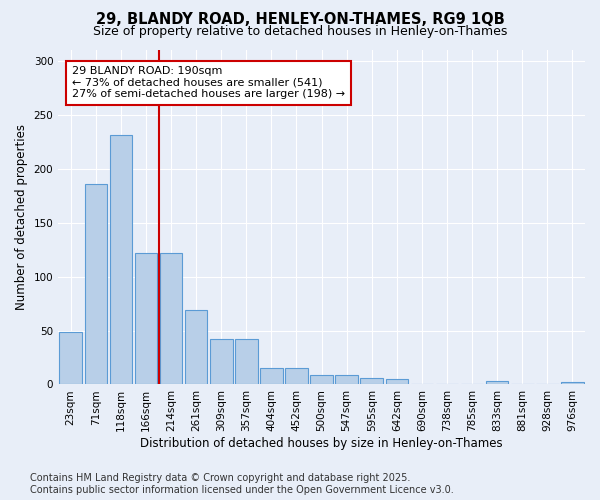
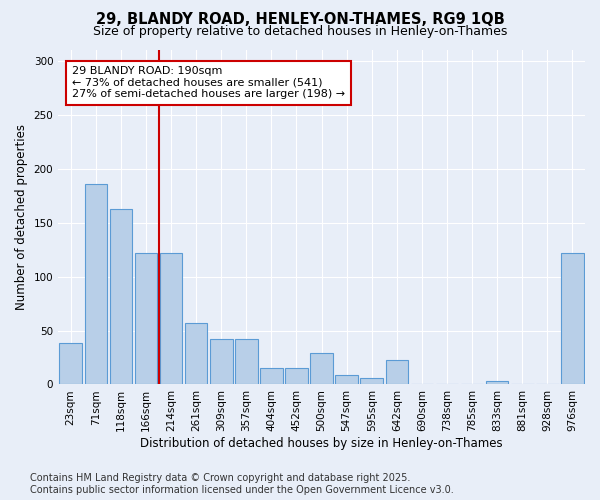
23sqm: 49 -> 38
118sqm: 231 -> 163
261sqm: 69 -> 57
500sqm: 9 -> 29
642sqm: 5 -> 23
976sqm: 2 -> 122
